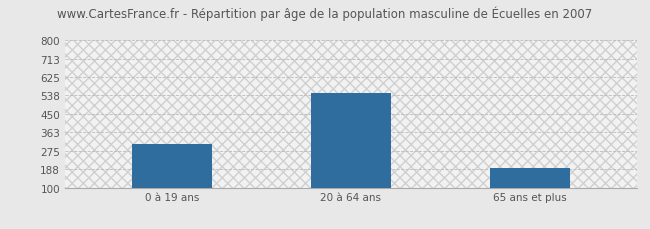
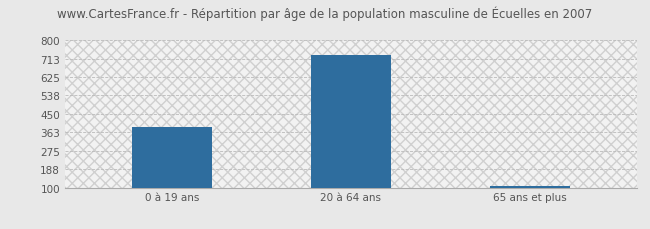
0 à 19 ans: 305 -> 390
20 à 64 ans: 550 -> 730
65 ans et plus: 195 -> 107
